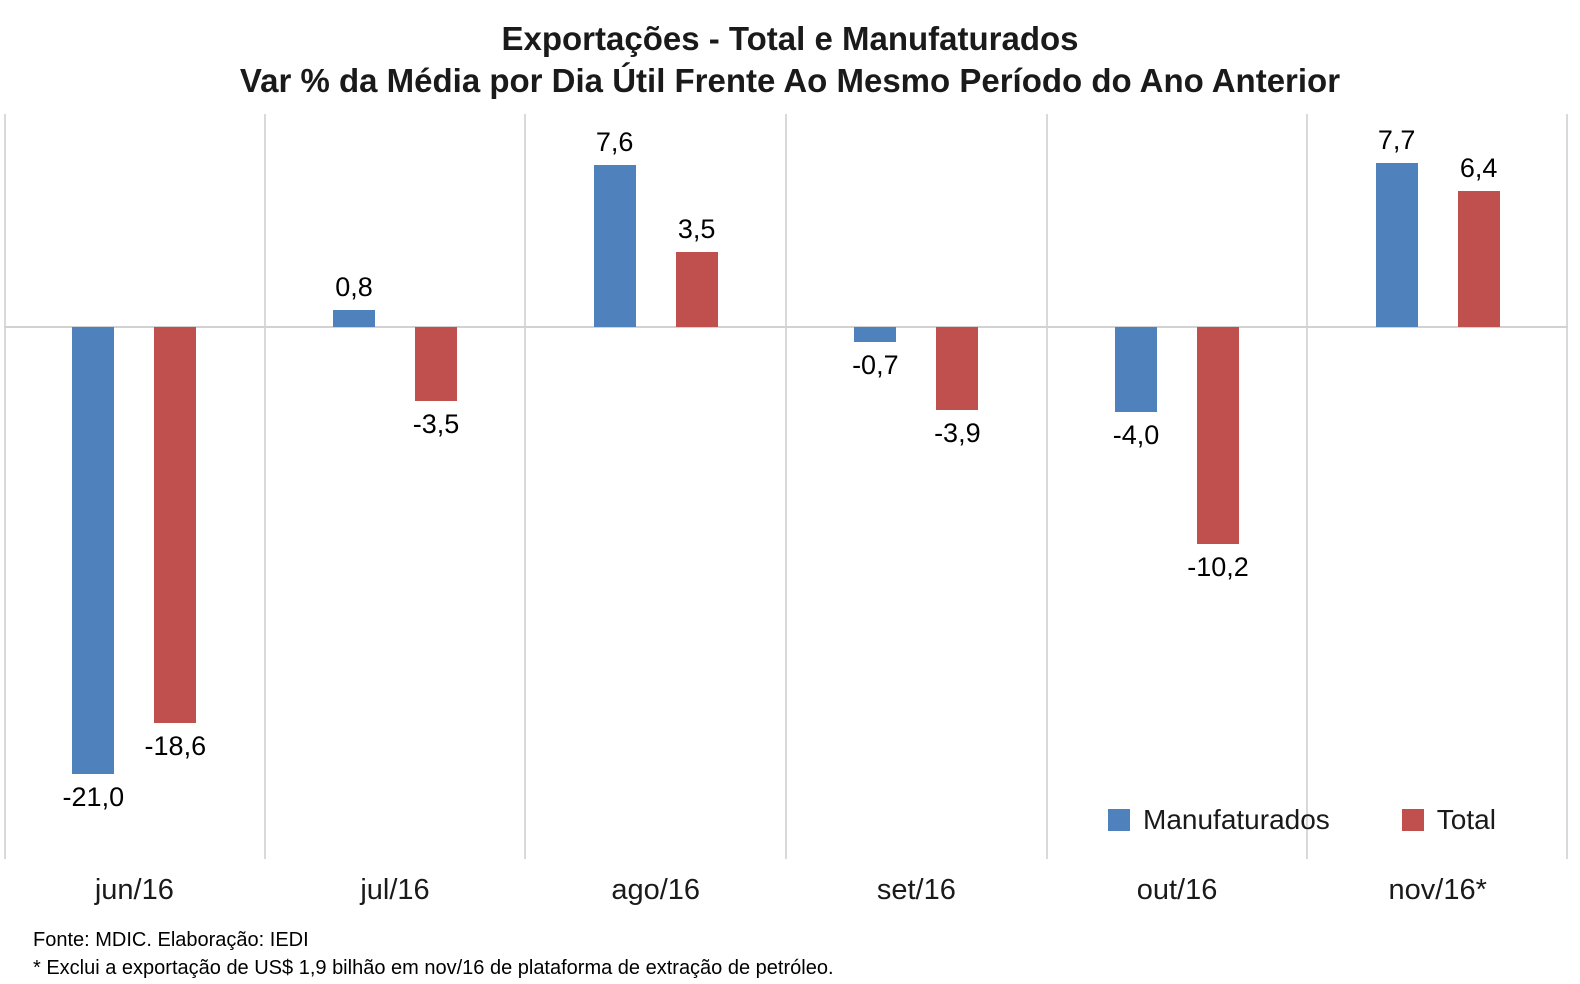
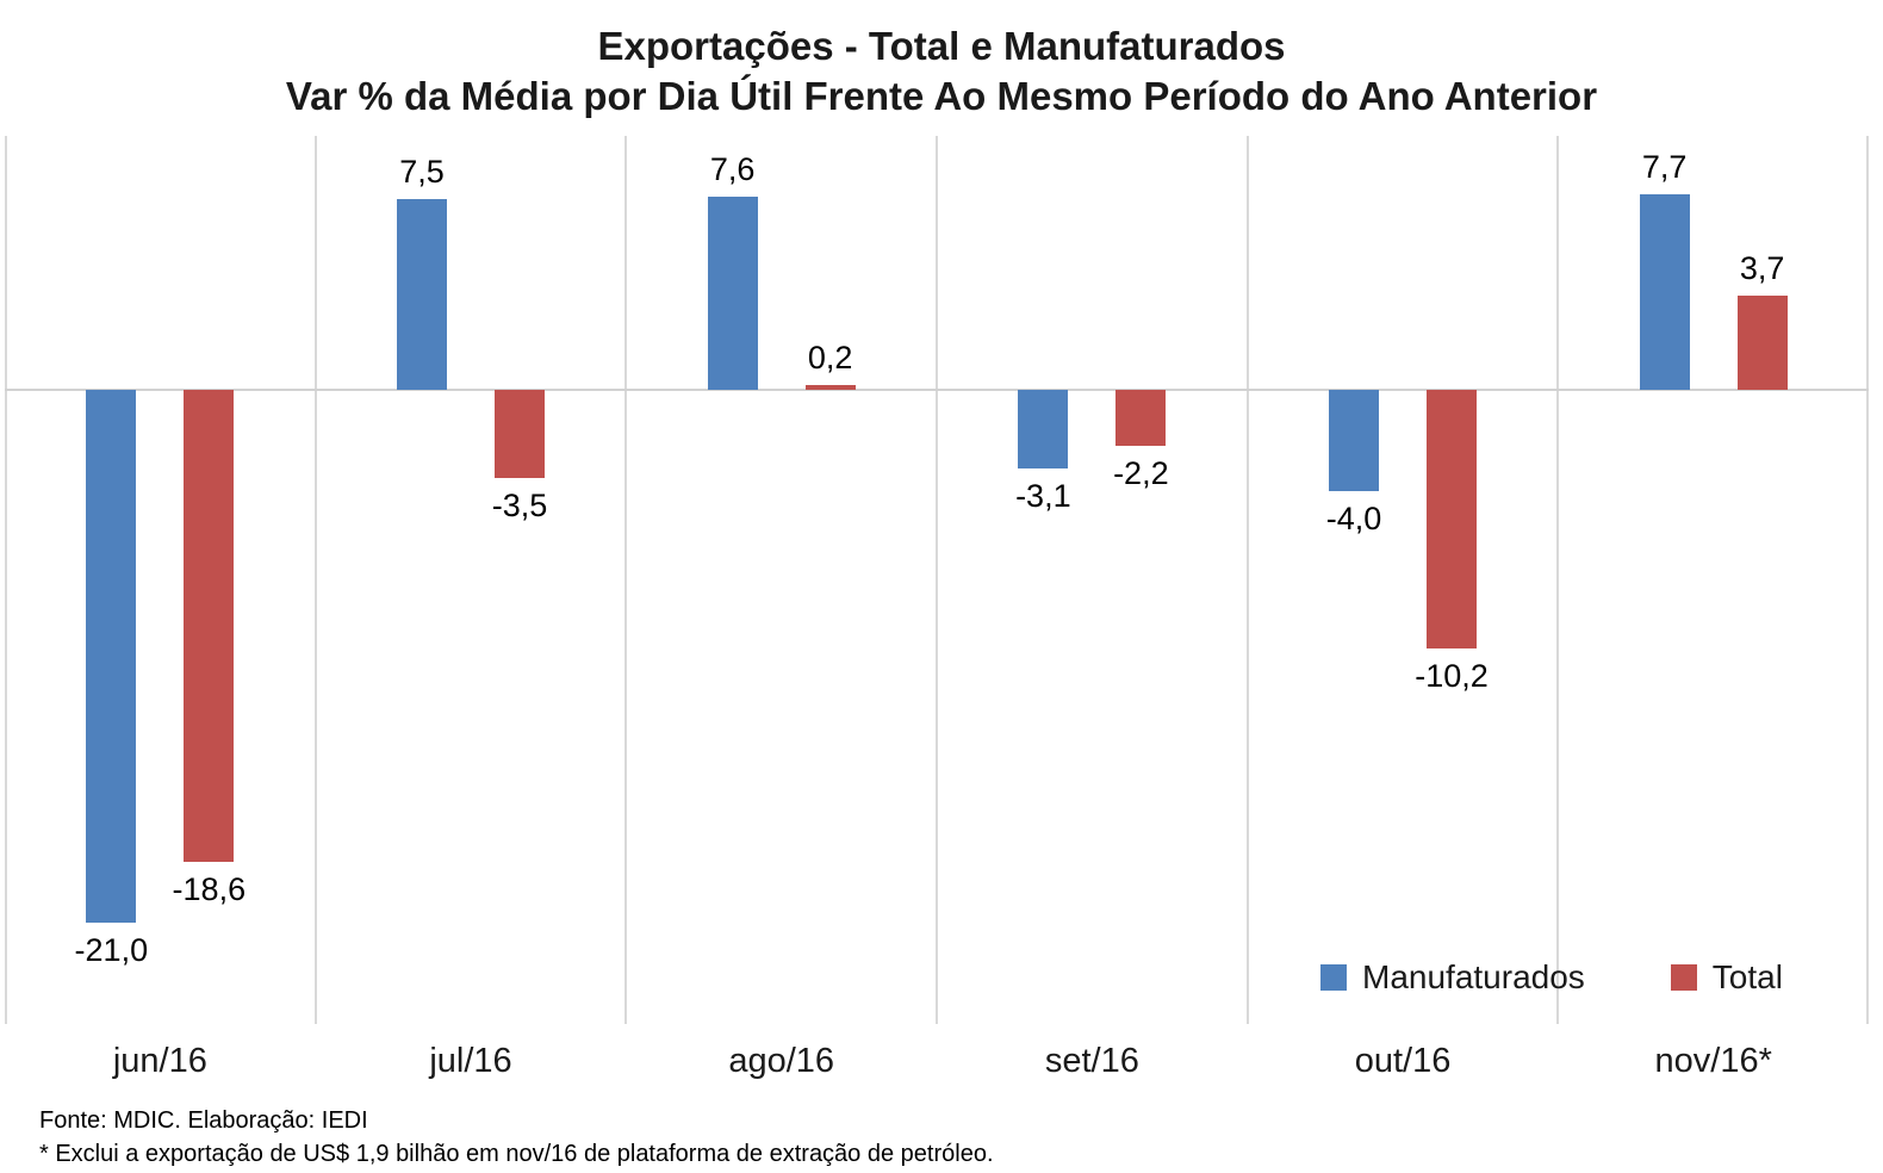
Manufaturados/jul/16: 0,8 -> 7,5
Total/ago/16: 3,5 -> 0,2
Manufaturados/set/16: -0,7 -> -3,1
Total/set/16: -3,9 -> -2,2
Total/nov/16*: 6,4 -> 3,7
